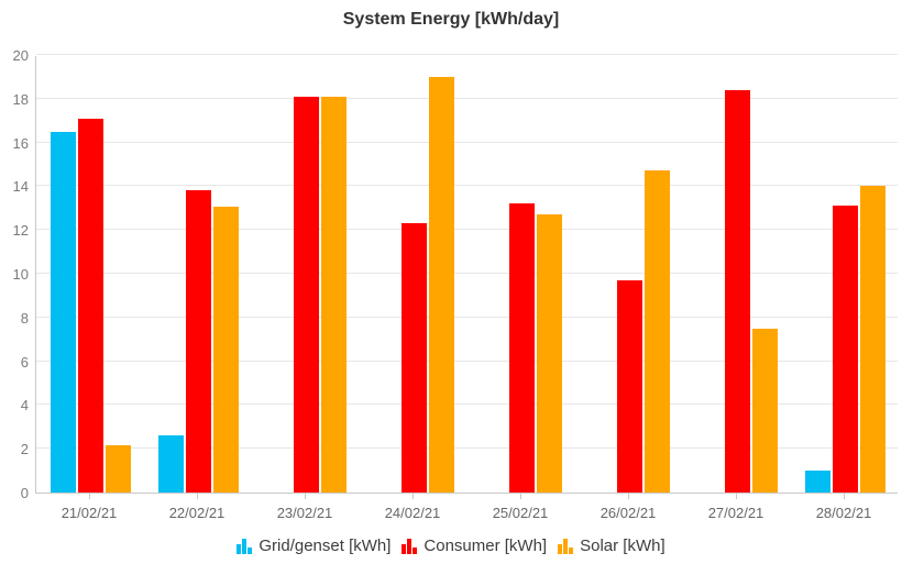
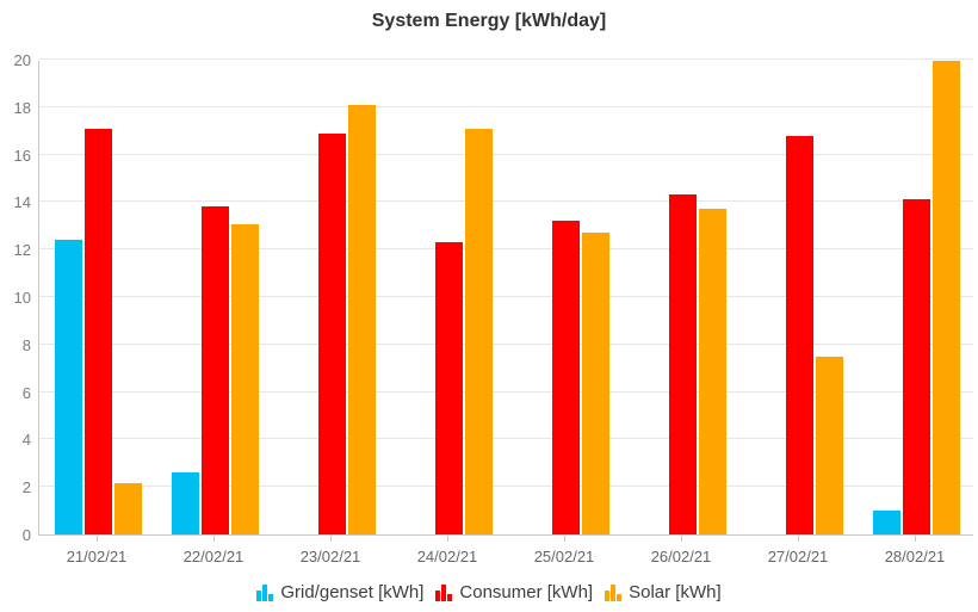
Grid/genset [kWh]/21/02/21: 16.5 -> 12.4
Consumer [kWh]/23/02/21: 18.1 -> 16.9
Solar [kWh]/24/02/21: 19.0 -> 17.1
Consumer [kWh]/26/02/21: 9.7 -> 14.3
Solar [kWh]/26/02/21: 14.7 -> 13.7
Consumer [kWh]/27/02/21: 18.4 -> 16.8
Consumer [kWh]/28/02/21: 13.1 -> 14.1
Solar [kWh]/28/02/21: 14.0 -> 19.9
